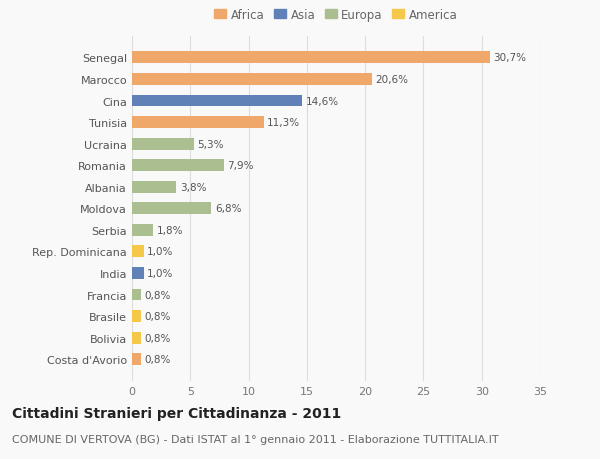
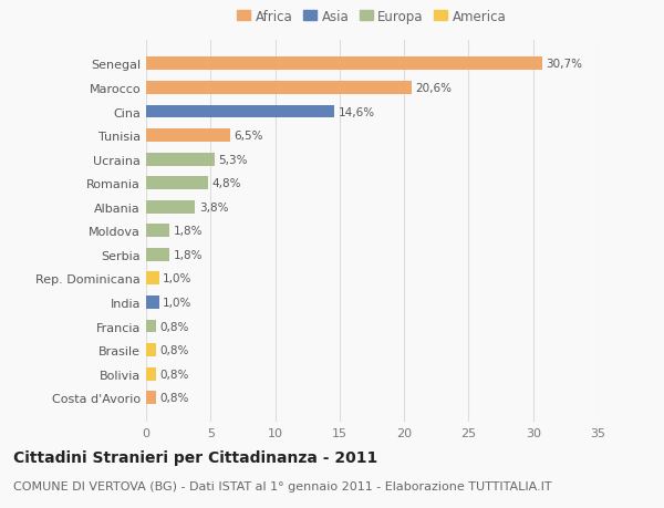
Tunisia: 11,3% -> 6,5%
Romania: 7,9% -> 4,8%
Moldova: 6,8% -> 1,8%
